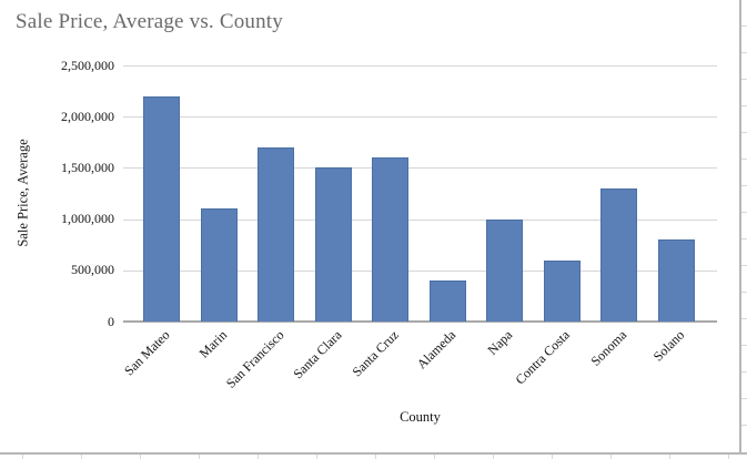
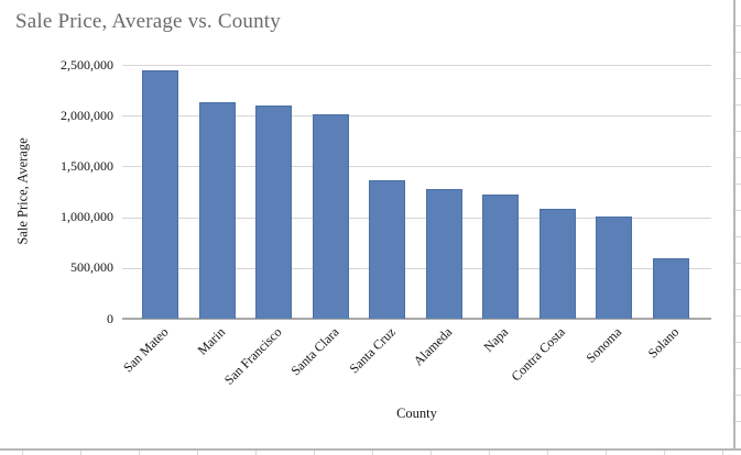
San Mateo: 2200000 -> 2400000
Marin: 1100000 -> 2100000
San Francisco: 1700000 -> 2100000
Santa Clara: 1500000 -> 2000000
Santa Cruz: 1600000 -> 1400000
Alameda: 400000 -> 1300000
Napa: 1000000 -> 1200000
Contra Costa: 600000 -> 1100000
Sonoma: 1300000 -> 1000000
Solano: 800000 -> 600000
